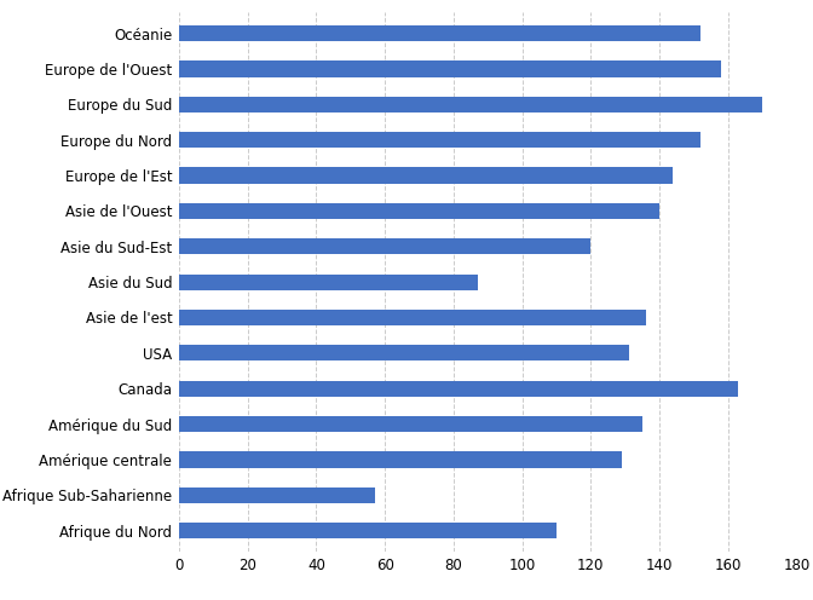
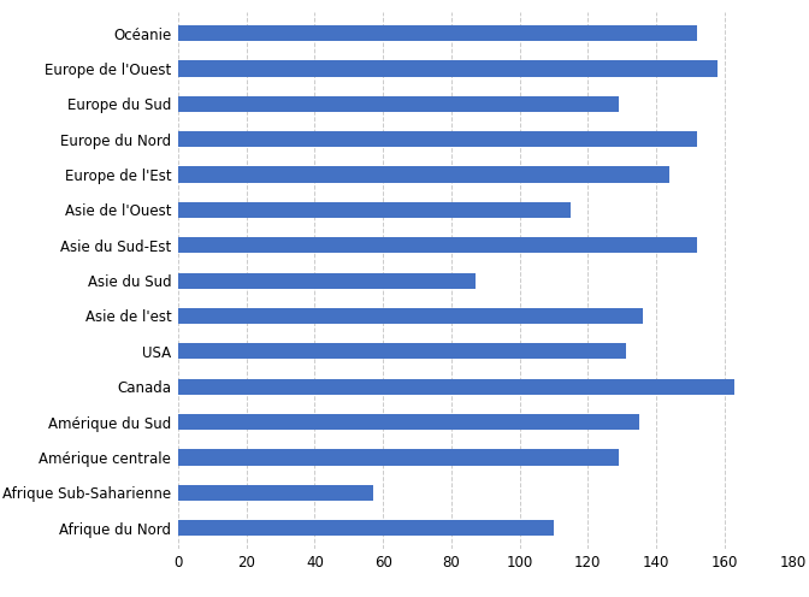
Europe du Sud: 170 -> 129
Asie de l'Ouest: 140 -> 115
Asie du Sud-Est: 120 -> 152
